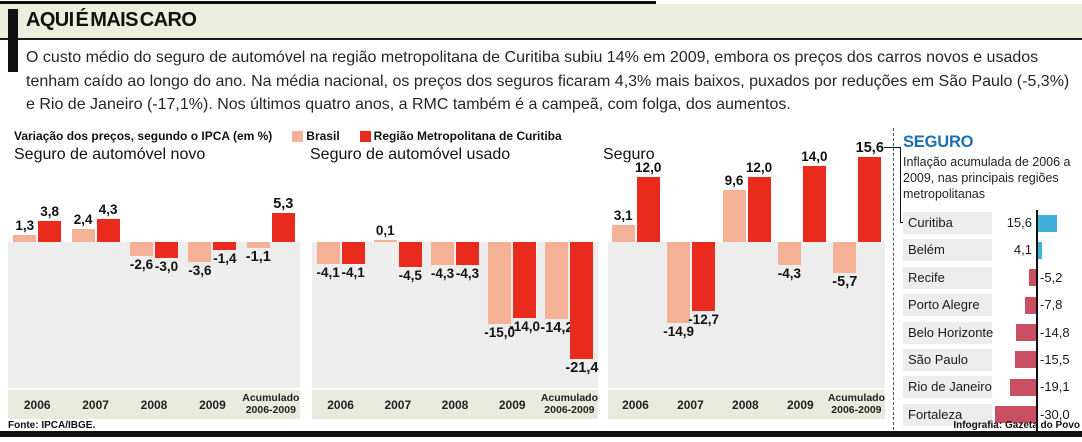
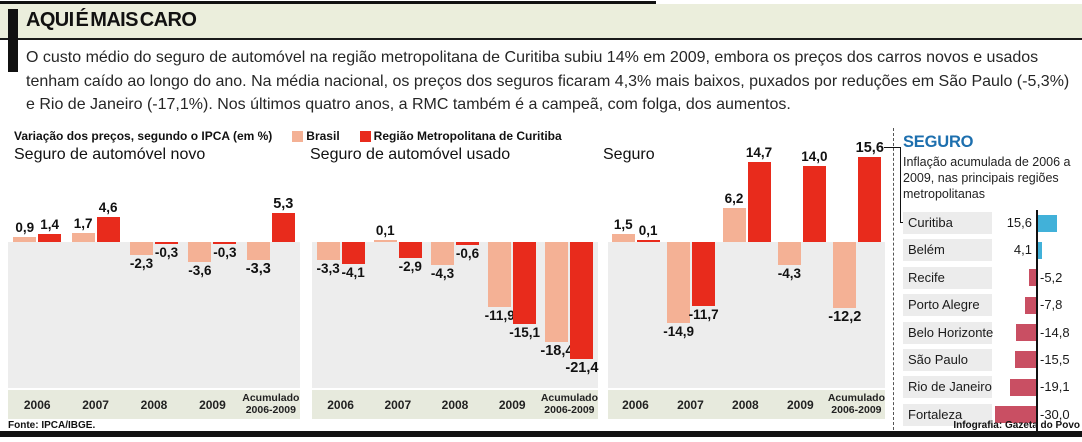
Seguro de automóvel novo/Brasil/2006: 1,3 -> 0,9
Seguro de automóvel novo/Região Metropolitana de Curitiba/2006: 3,8 -> 1,4
Seguro de automóvel novo/Brasil/2007: 2,4 -> 1,7
Seguro de automóvel novo/Região Metropolitana de Curitiba/2007: 4,3 -> 4,6
Seguro de automóvel novo/Brasil/2008: -2,6 -> -2,3
Seguro de automóvel novo/Região Metropolitana de Curitiba/2008: -3,0 -> -0,3
Seguro de automóvel novo/Região Metropolitana de Curitiba/2009: -1,4 -> -0,3
Seguro de automóvel novo/Brasil/Acumulado 2006-2009: -1,1 -> -3,3
Seguro de automóvel usado/Brasil/2006: -4,1 -> -3,3
Seguro de automóvel usado/Região Metropolitana de Curitiba/2007: -4,5 -> -2,9
Seguro de automóvel usado/Região Metropolitana de Curitiba/2008: -4,3 -> -0,6
Seguro de automóvel usado/Brasil/2009: -15,0 -> -11,9
Seguro de automóvel usado/Região Metropolitana de Curitiba/2009: -14,0 -> -15,1
Seguro de automóvel usado/Brasil/Acumulado 2006-2009: -14,2 -> -18,4
Seguro/Brasil/2006: 3,1 -> 1,5
Seguro/Região Metropolitana de Curitiba/2006: 12,0 -> 0,1
Seguro/Região Metropolitana de Curitiba/2007: -12,7 -> -11,7
Seguro/Brasil/2008: 9,6 -> 6,2
Seguro/Região Metropolitana de Curitiba/2008: 12,0 -> 14,7
Seguro/Brasil/Acumulado 2006-2009: -5,7 -> -12,2
